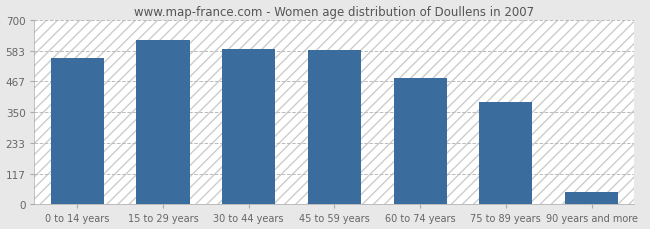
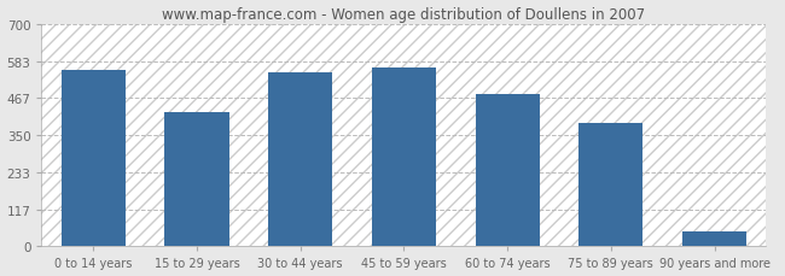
15 to 29 years: 626 -> 425
30 to 44 years: 591 -> 550
45 to 59 years: 588 -> 565
